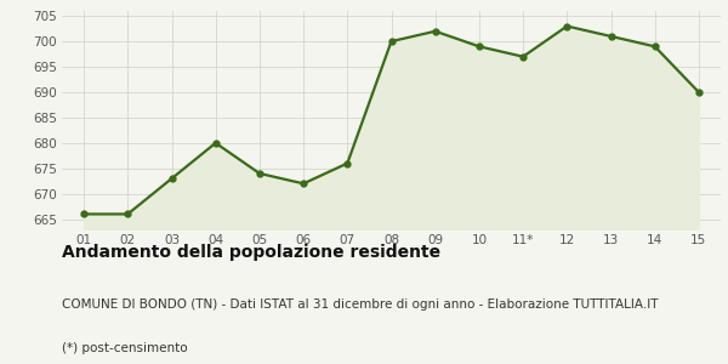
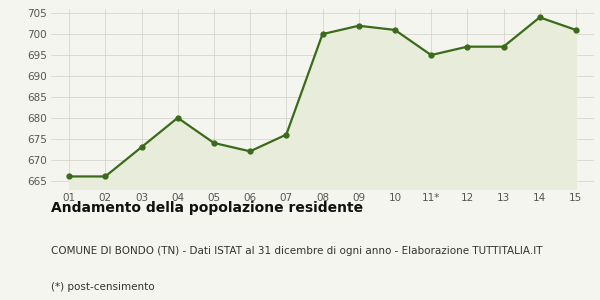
10: 699 -> 701
11*: 697 -> 695
12: 703 -> 697
13: 701 -> 697
14: 699 -> 704
15: 690 -> 701
